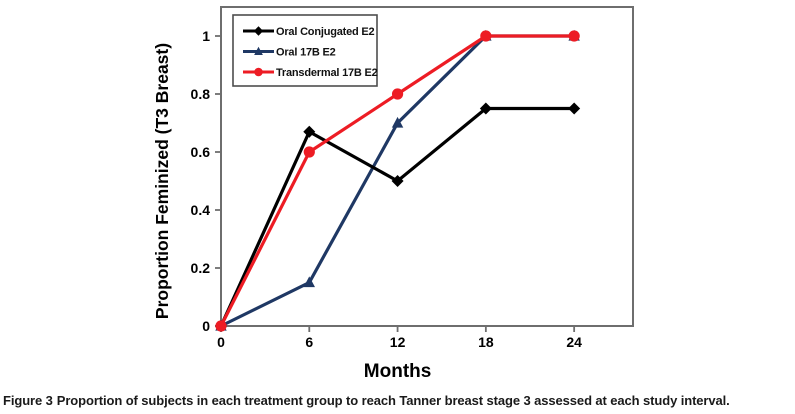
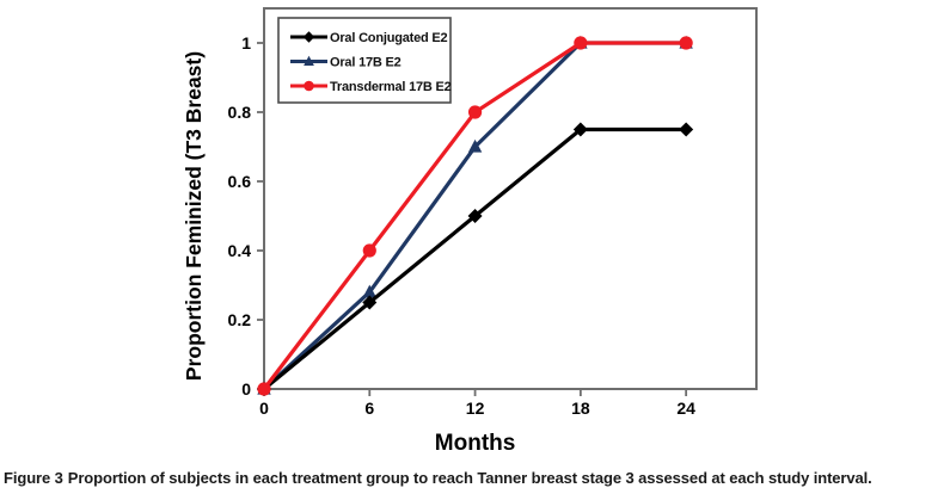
Oral Conjugated E2/6: 0.67 -> 0.25
Oral 17B E2/6: 0.15 -> 0.28
Transdermal 17B E2/6: 0.6 -> 0.4
